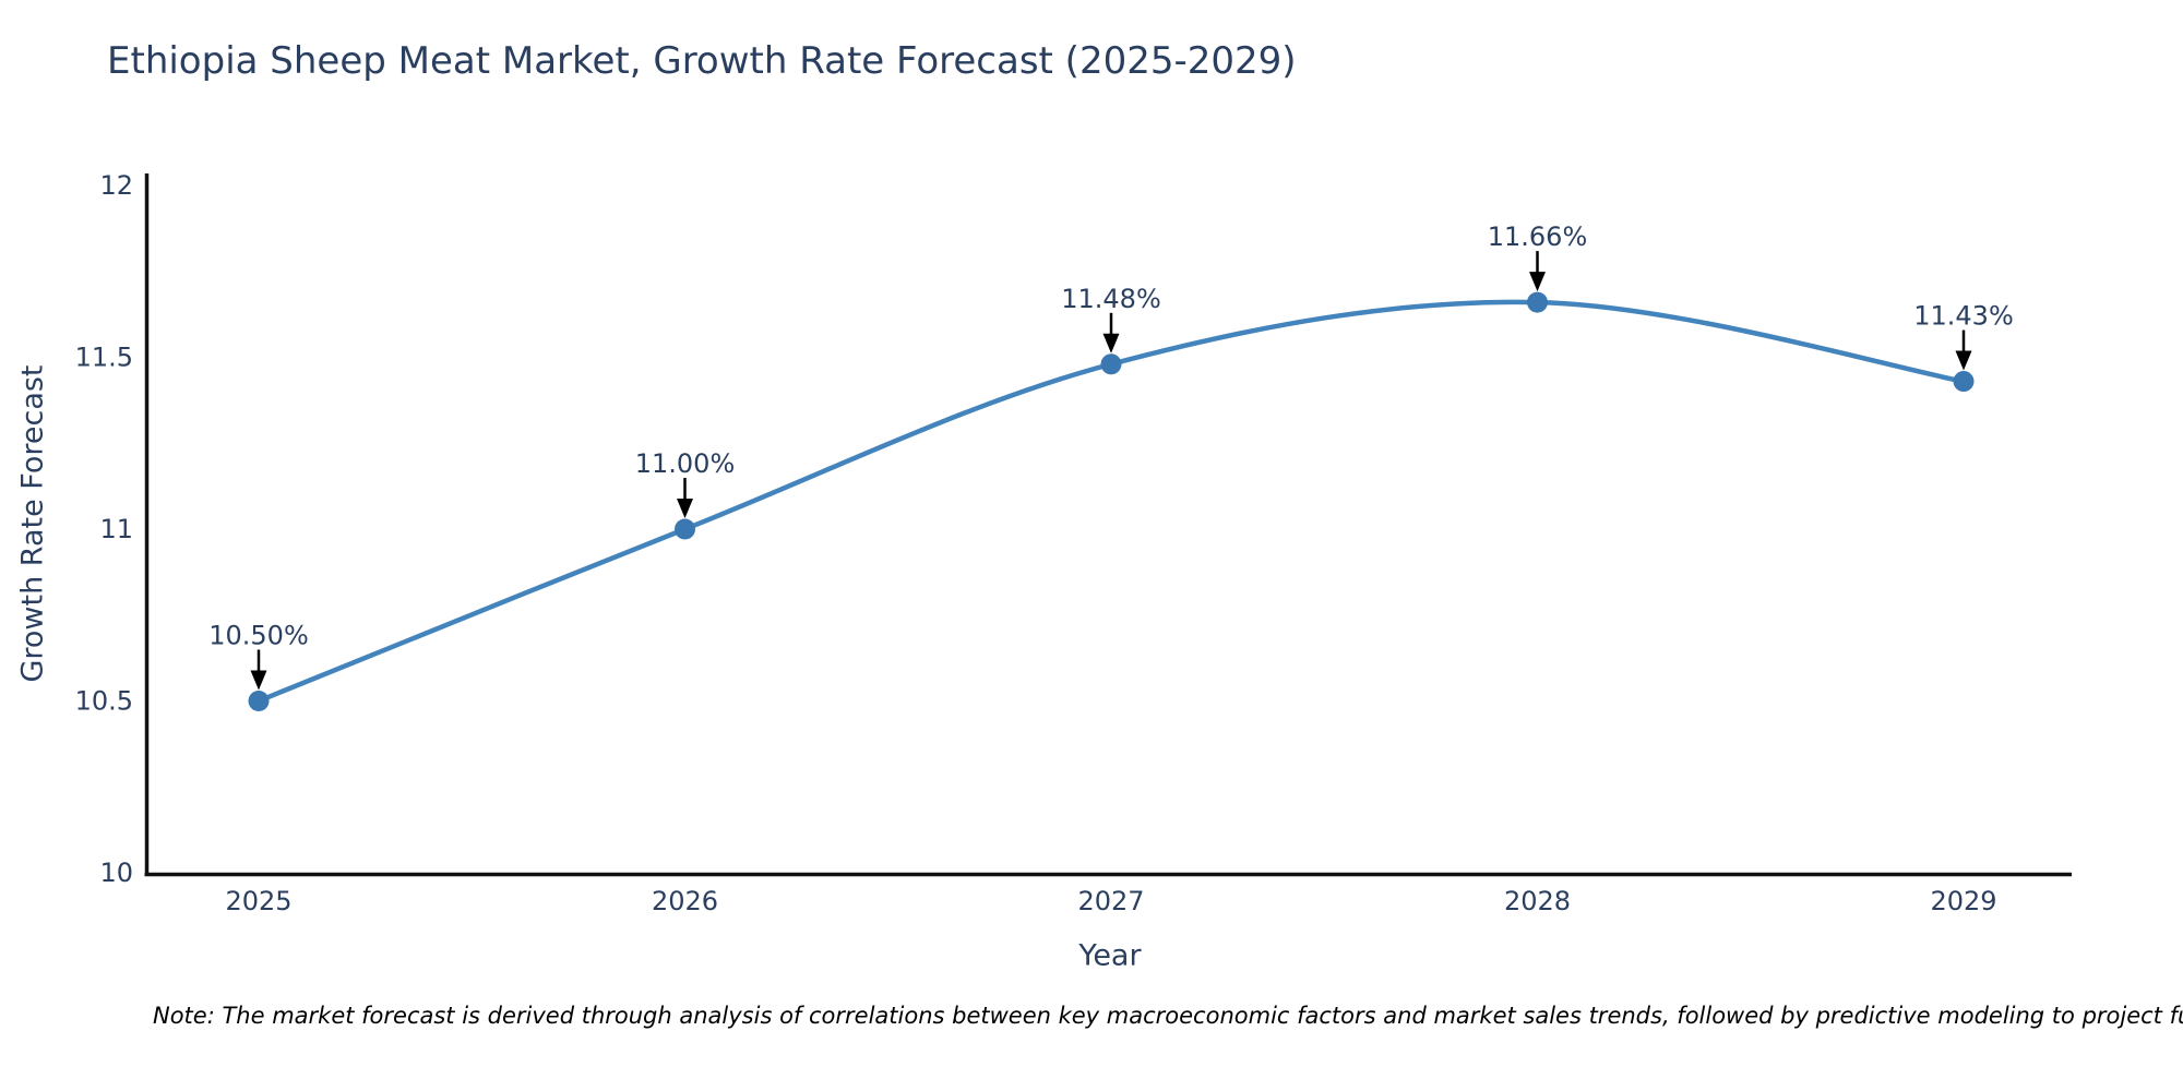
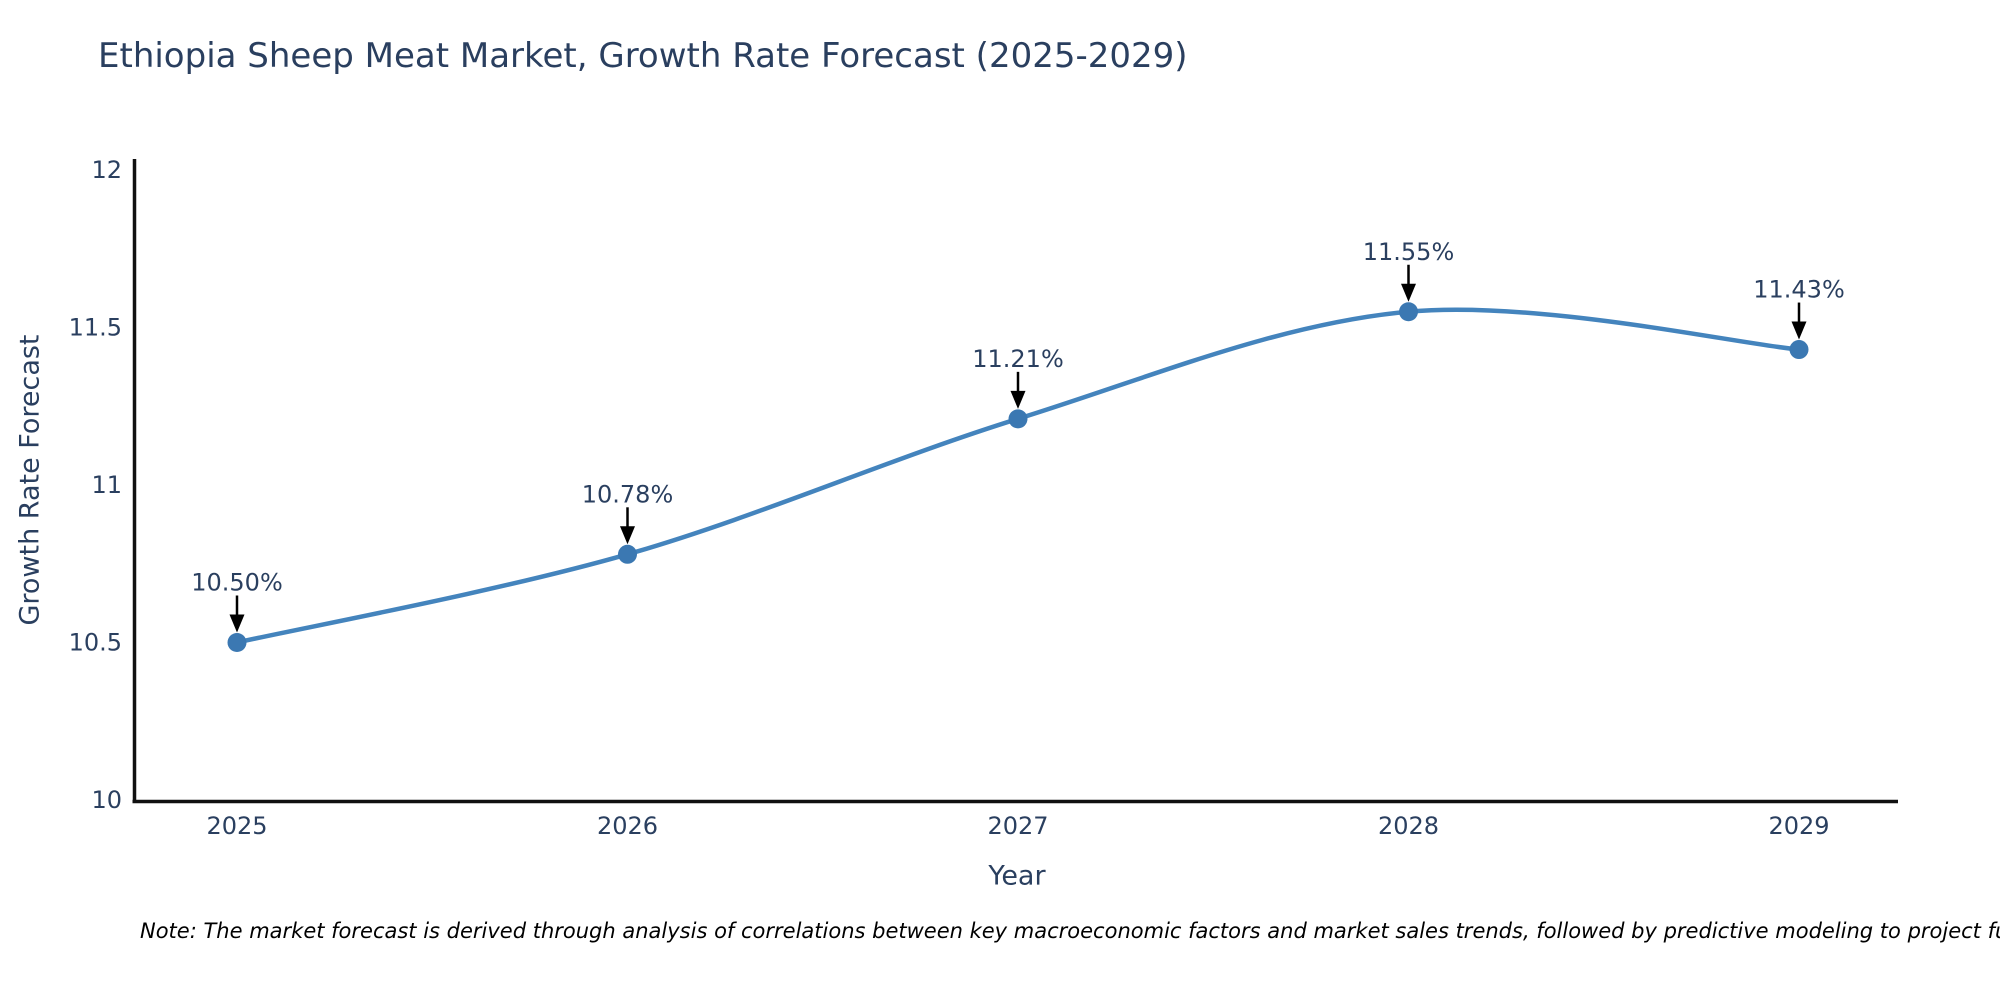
2026: 11.00% -> 10.78%
2027: 11.48% -> 11.21%
2028: 11.66% -> 11.55%
